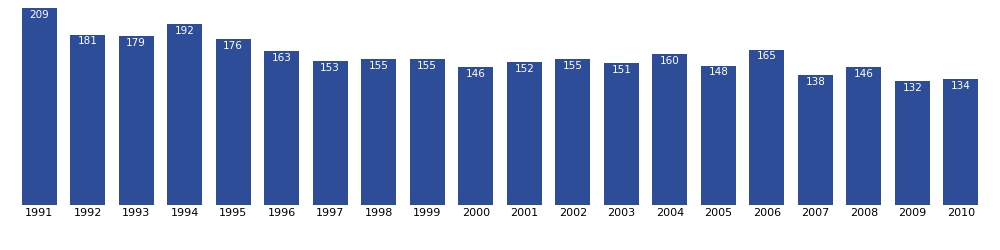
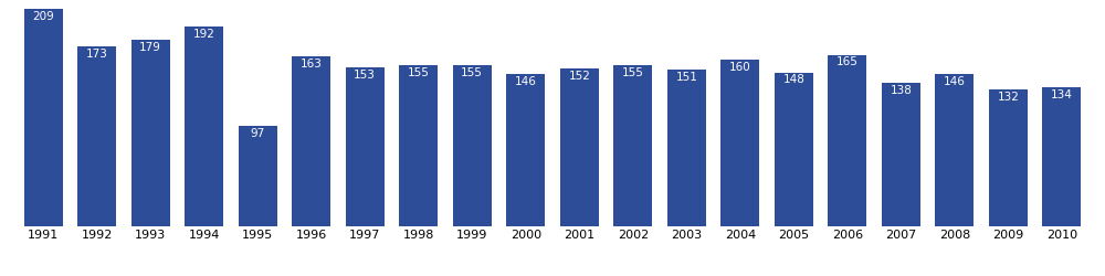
1992: 181 -> 173
1995: 176 -> 97
